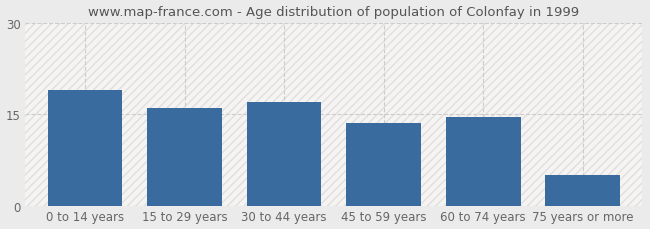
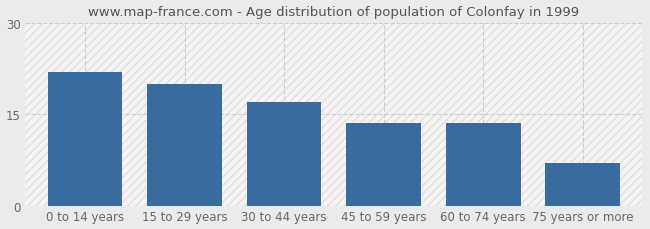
0 to 14 years: 19.0 -> 22.0
15 to 29 years: 16.0 -> 20.0
60 to 74 years: 14.5 -> 13.6
75 years or more: 5.0 -> 7.0
